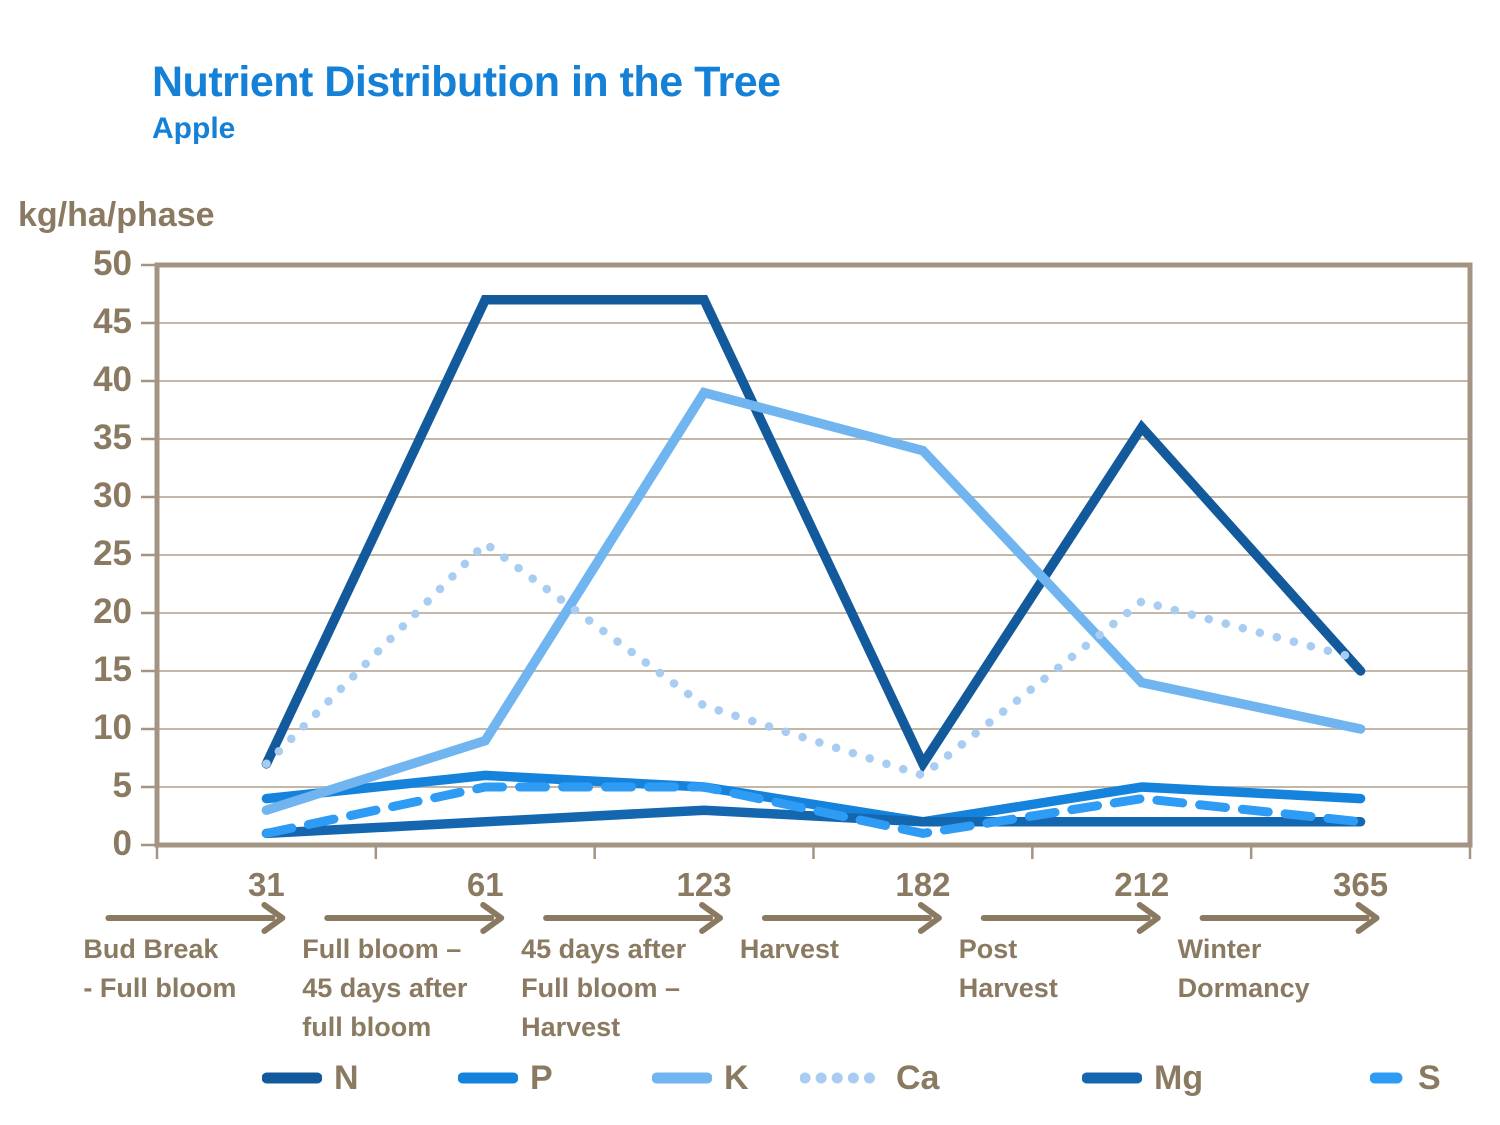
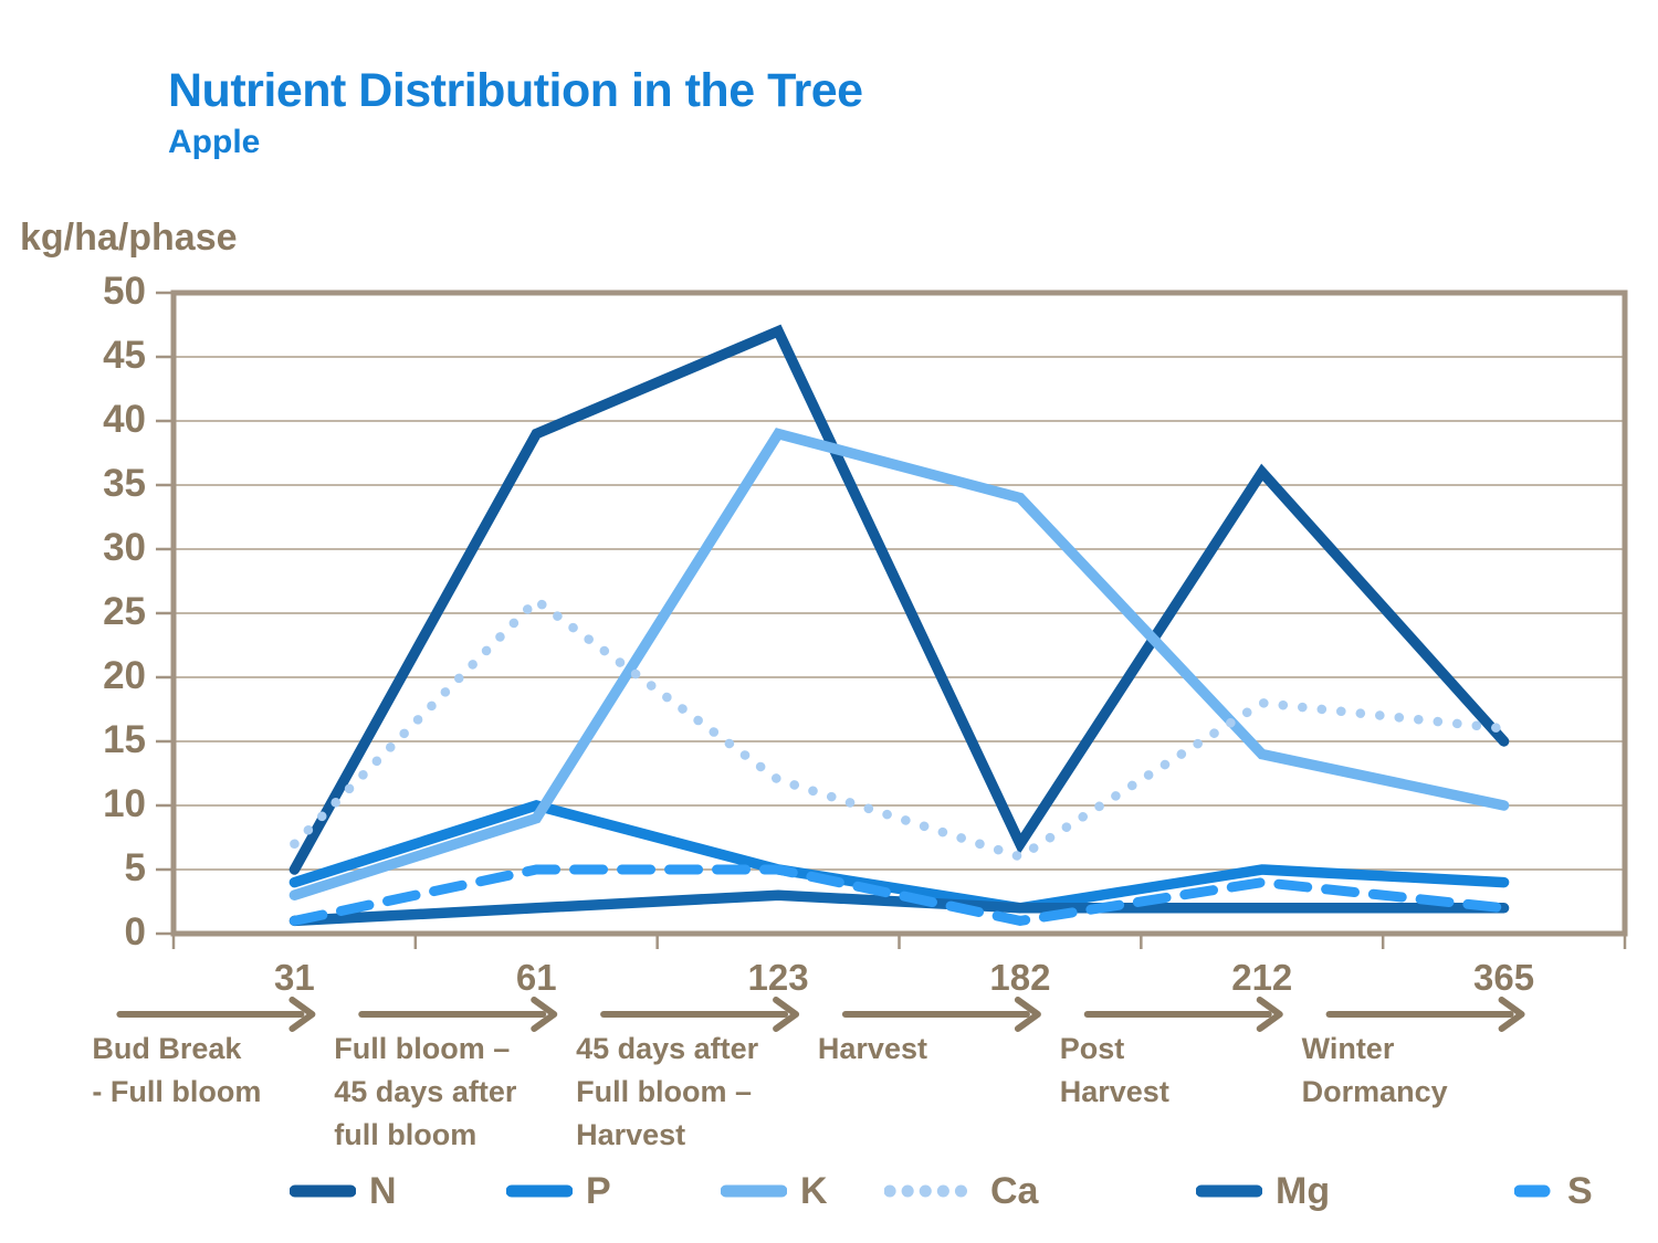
N/31: 7 -> 5
N/61: 47 -> 39
P/61: 6 -> 10
Ca/212: 21 -> 18
